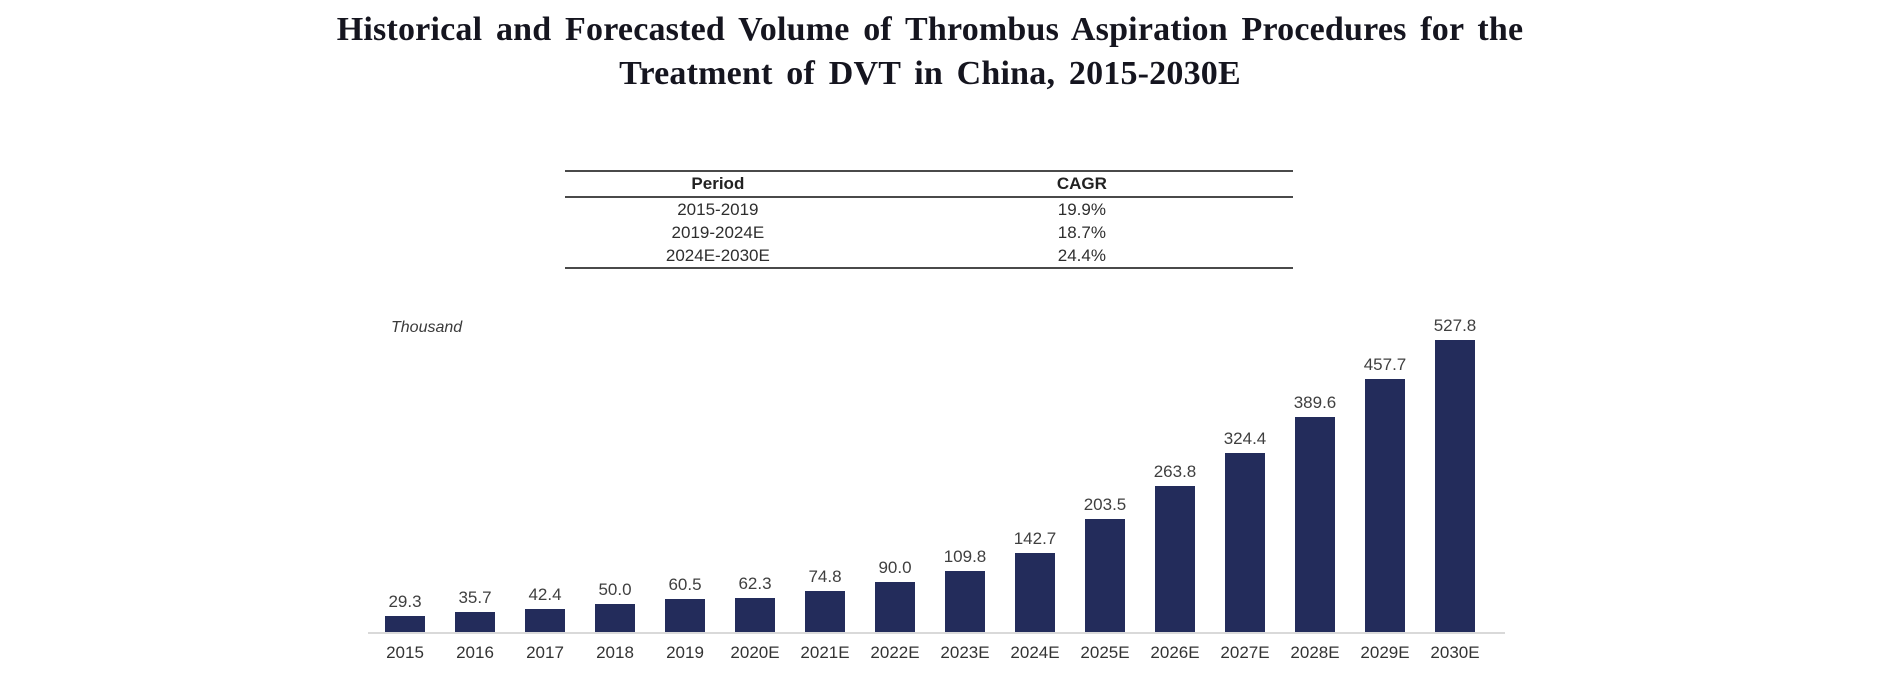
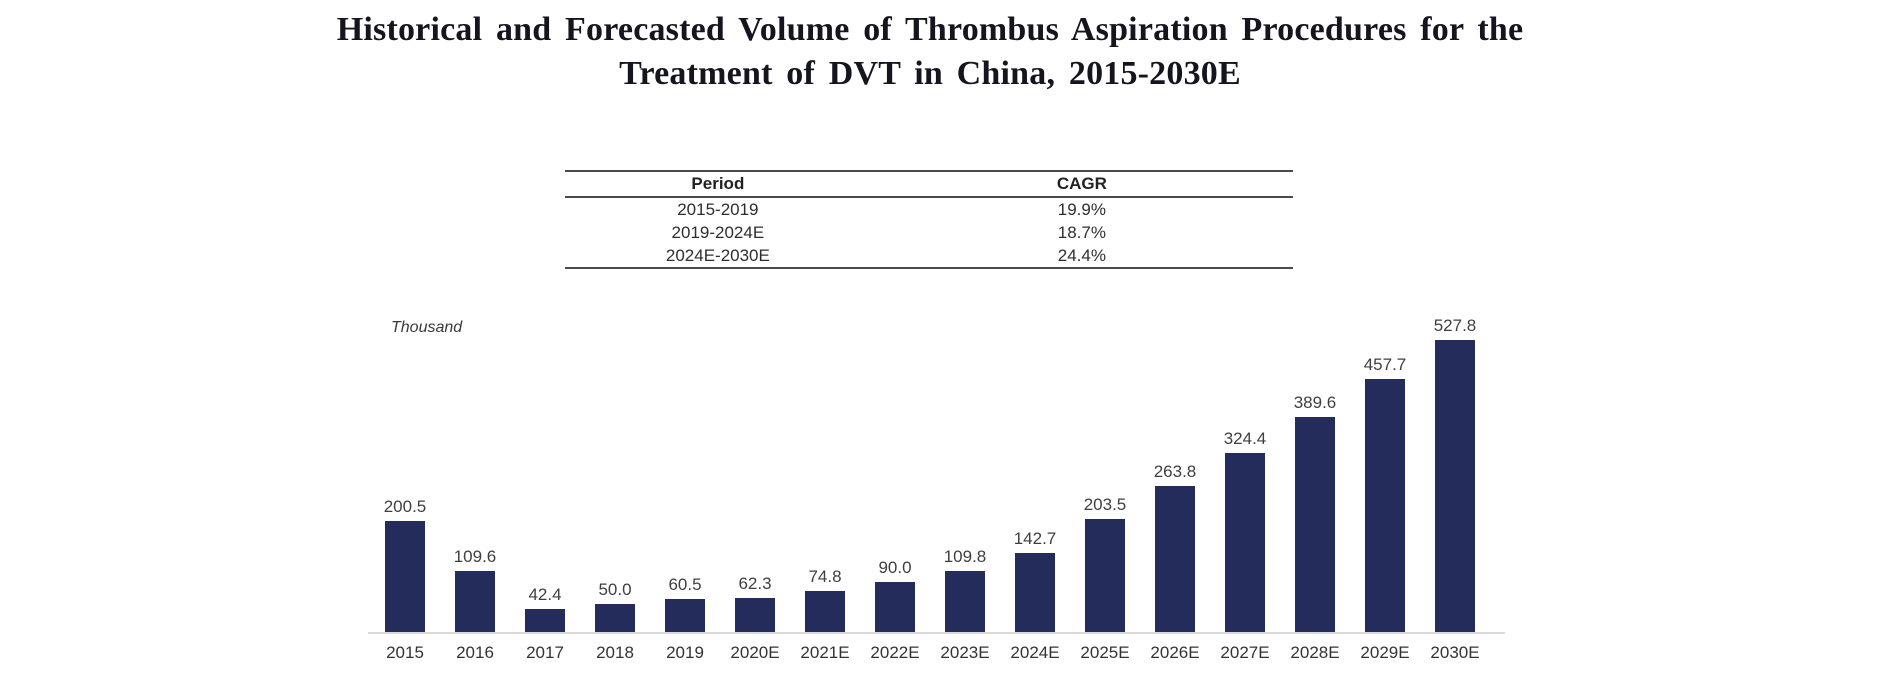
2015: 29.3 -> 200.5
2016: 35.7 -> 109.6
